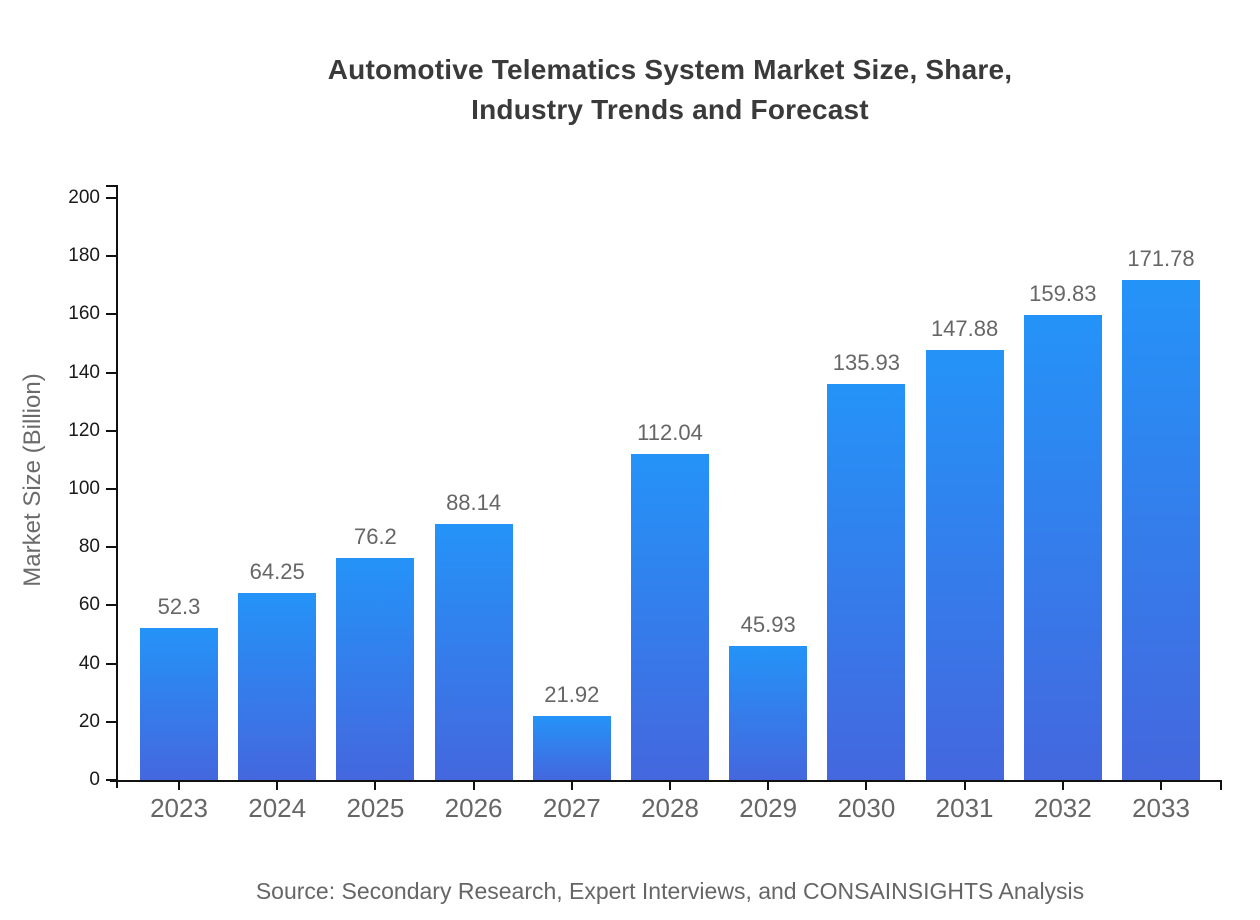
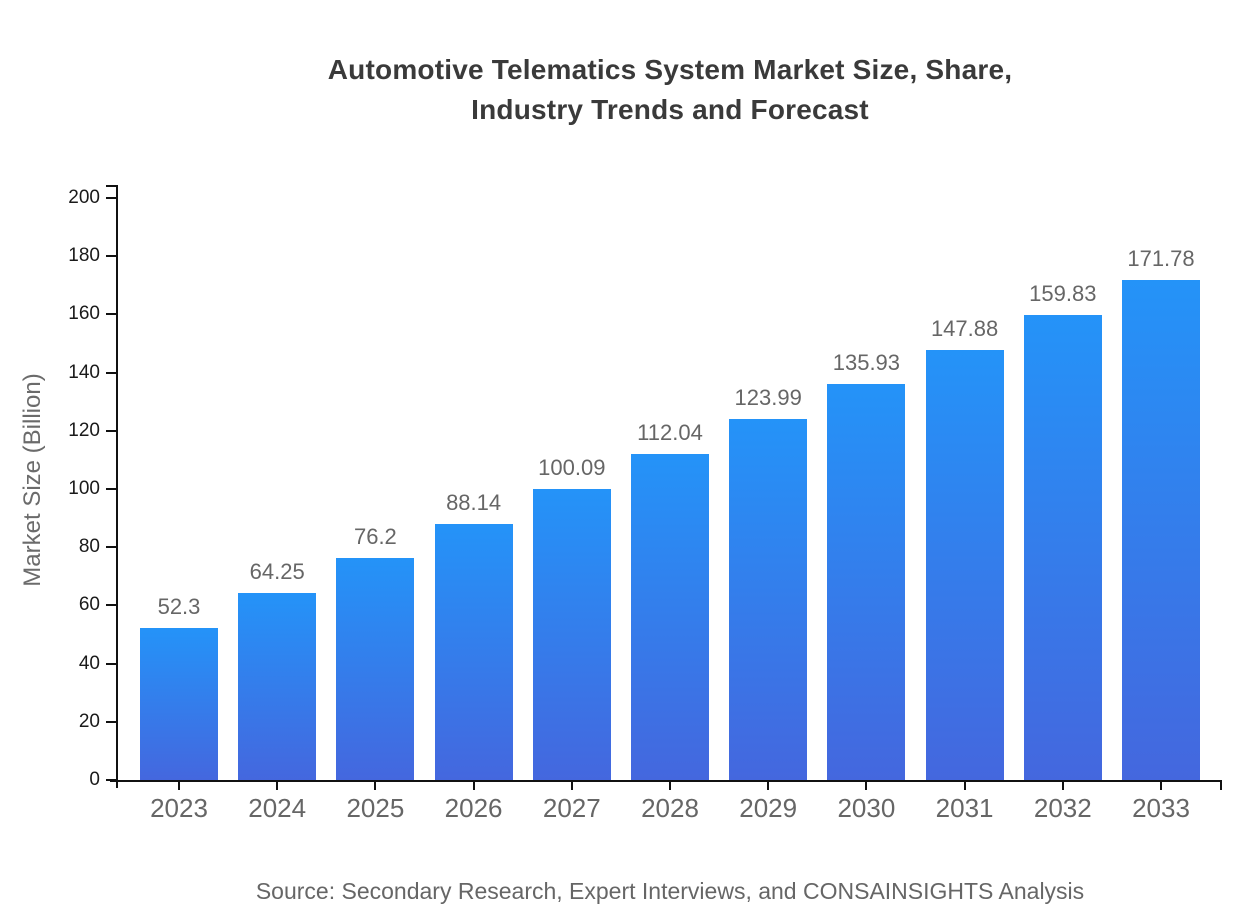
2027: 21.92 -> 100.09
2029: 45.93 -> 123.99
